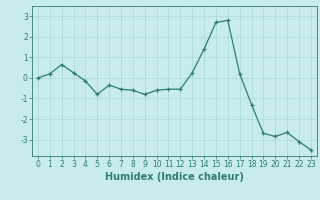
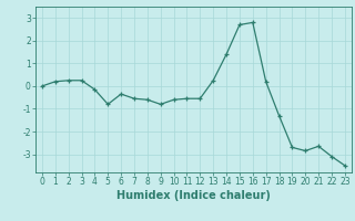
2: 0.65 -> 0.25
